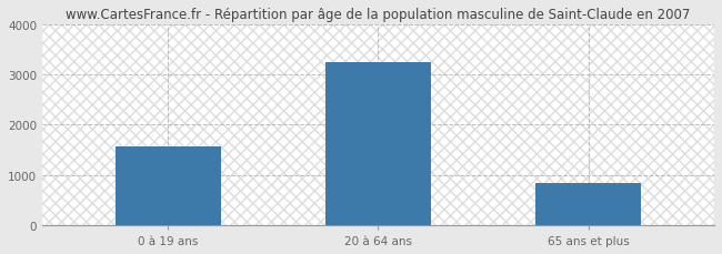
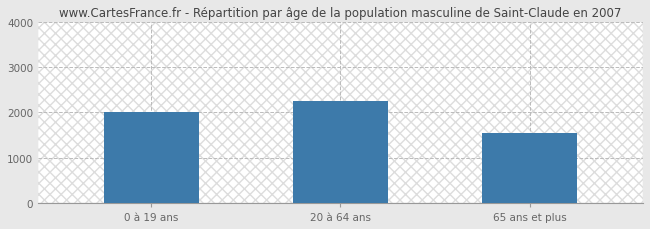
0 à 19 ans: 1560 -> 2000
20 à 64 ans: 3250 -> 2250
65 ans et plus: 840 -> 1550
